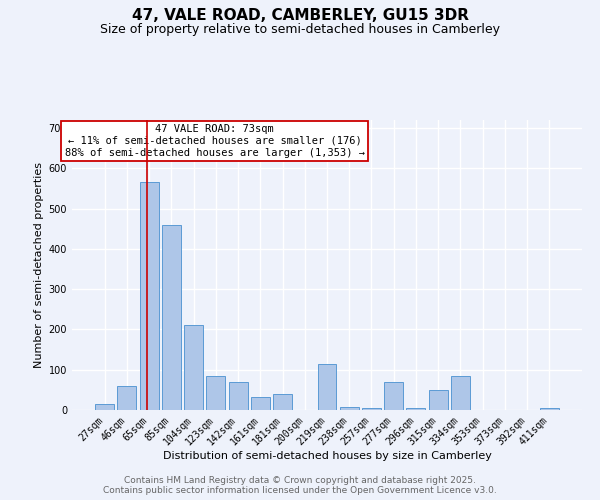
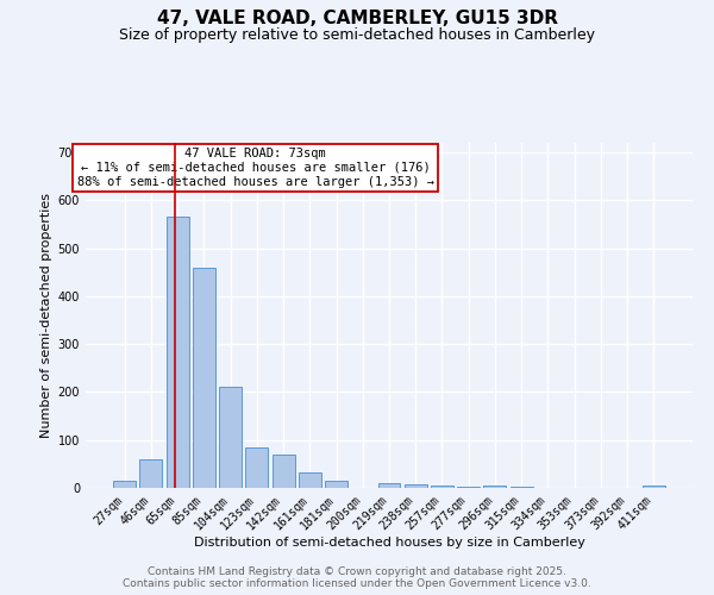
181sqm: 40 -> 15
219sqm: 115 -> 9
277sqm: 70 -> 3
315sqm: 50 -> 2
334sqm: 85 -> 1
